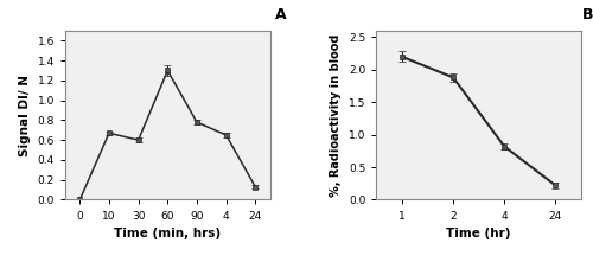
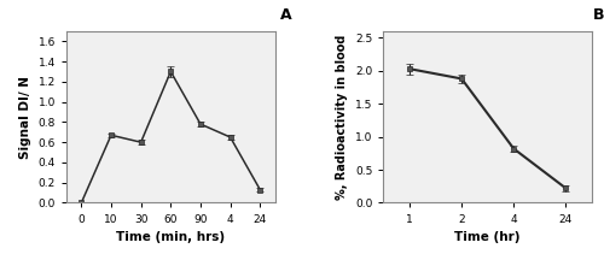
1: 2.20 -> 2.03
